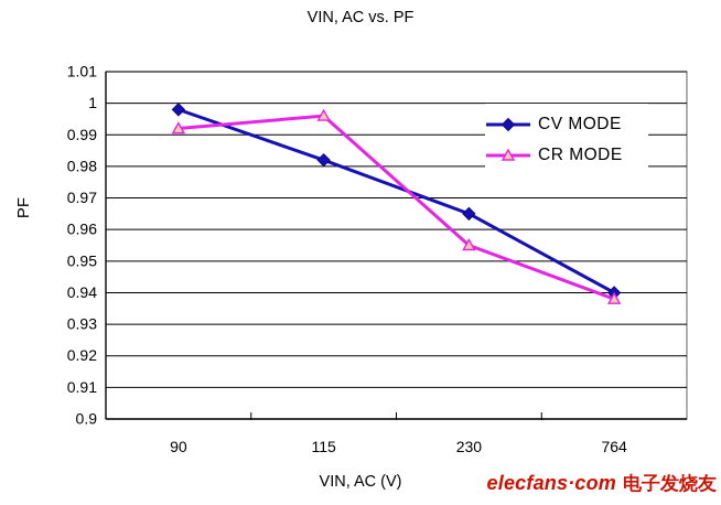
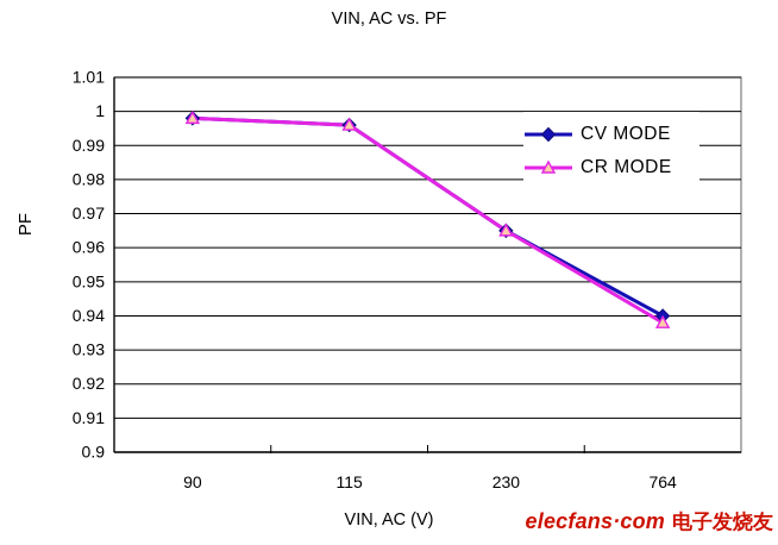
CR MODE/90: 0.992 -> 0.998
CV MODE/115: 0.982 -> 0.996
CR MODE/230: 0.955 -> 0.965
